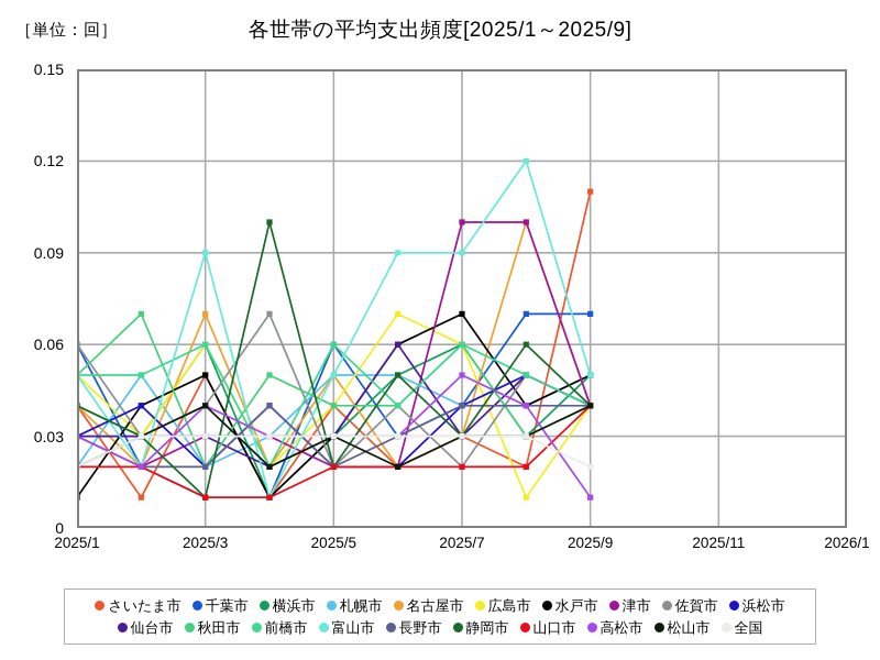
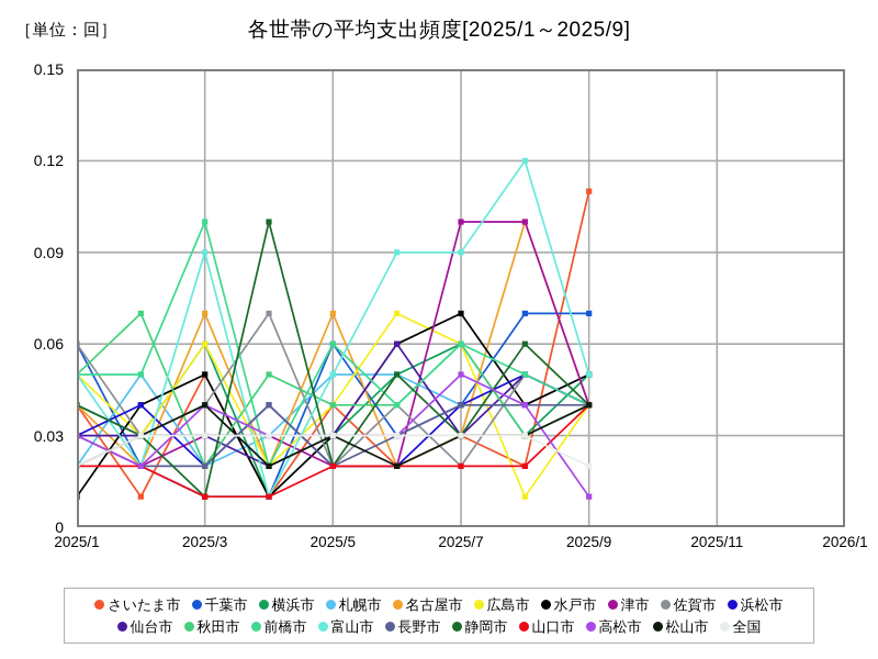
前橋市/2025/3: 0.06 -> 0.10
名古屋市/2025/5: 0.05 -> 0.07
